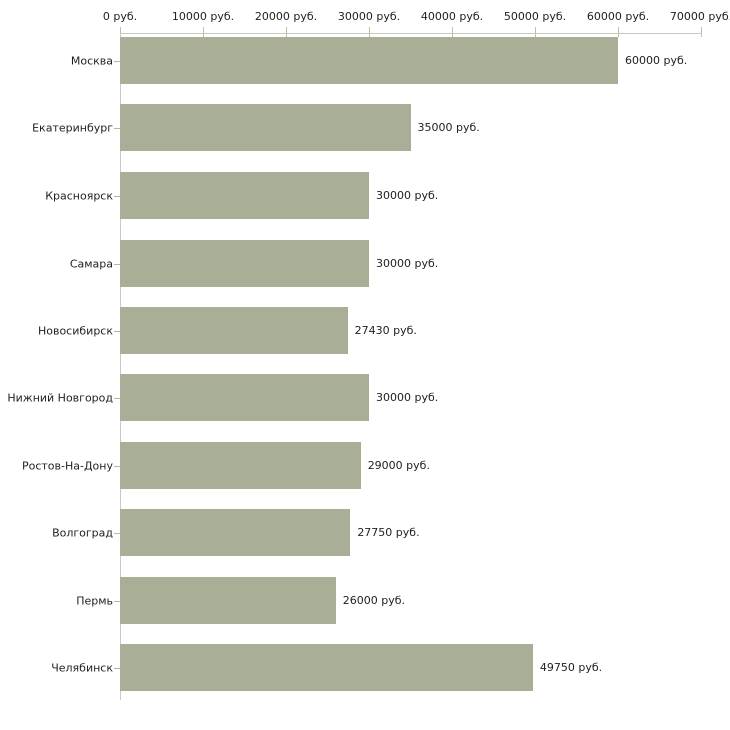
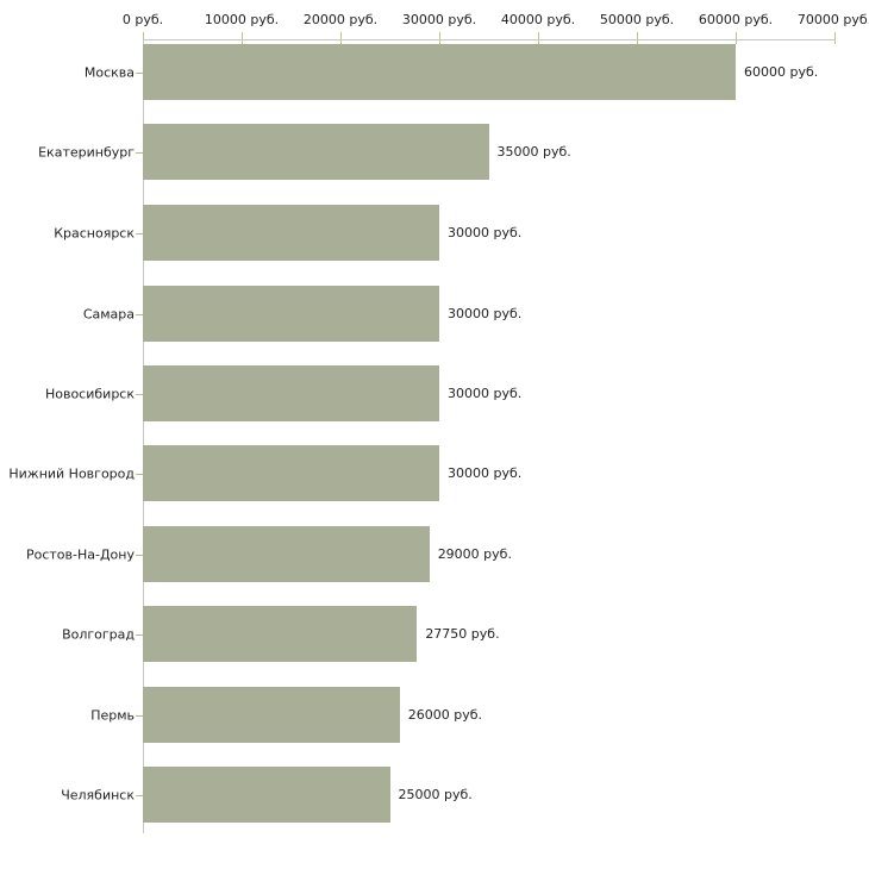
Новосибирск: 27430 -> 30000
Челябинск: 49750 -> 25000
